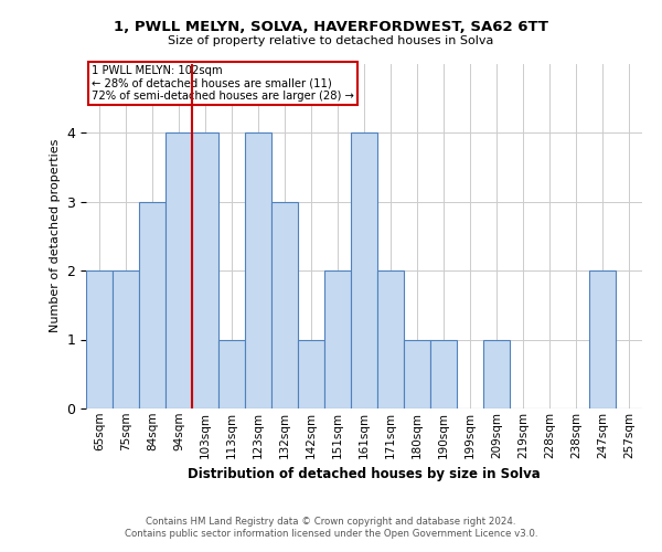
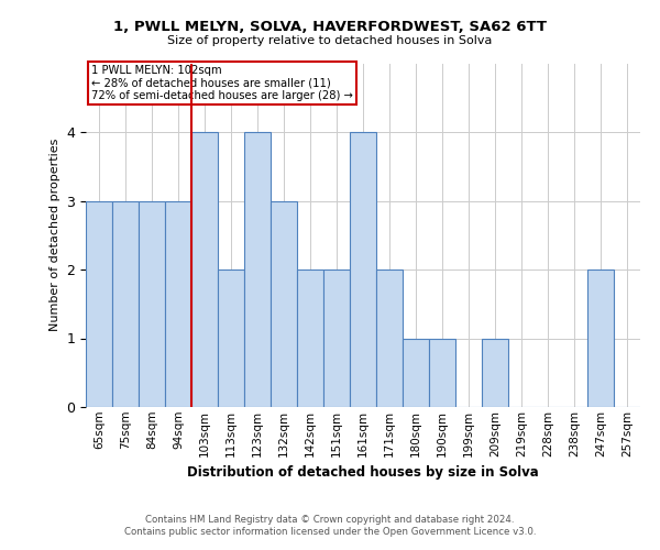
65sqm: 2 -> 3
75sqm: 2 -> 3
94sqm: 4 -> 3
113sqm: 1 -> 2
142sqm: 1 -> 2
